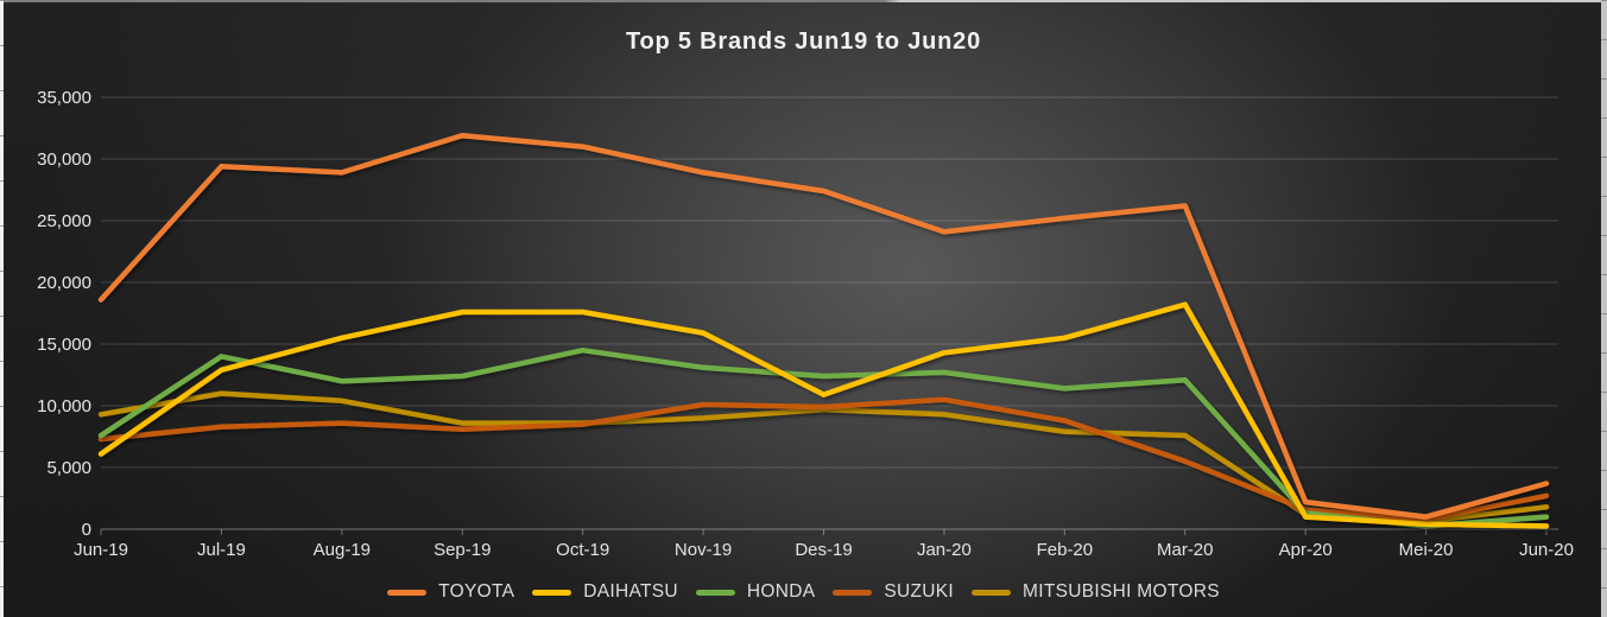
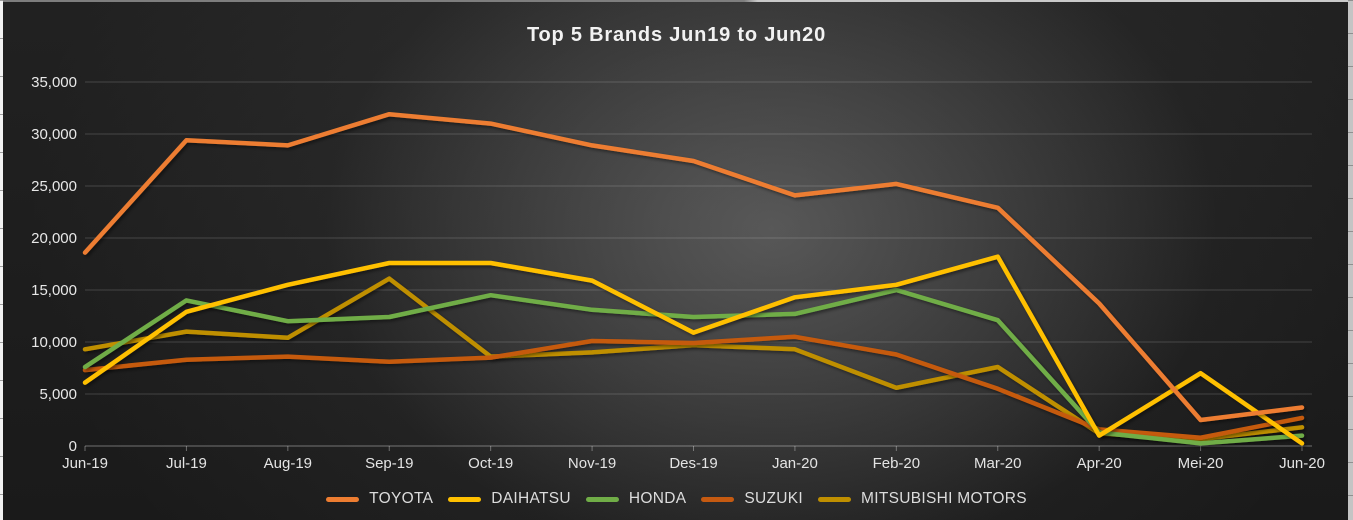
MITSUBISHI MOTORS/Sep-19: 8600 -> 16100
HONDA/Feb-20: 11400 -> 15000
MITSUBISHI MOTORS/Feb-20: 7900 -> 5600
TOYOTA/Mar-20: 26200 -> 22900
TOYOTA/Apr-20: 2200 -> 13700
TOYOTA/Mei-20: 1000 -> 2500
DAIHATSU/Mei-20: 400 -> 7000
